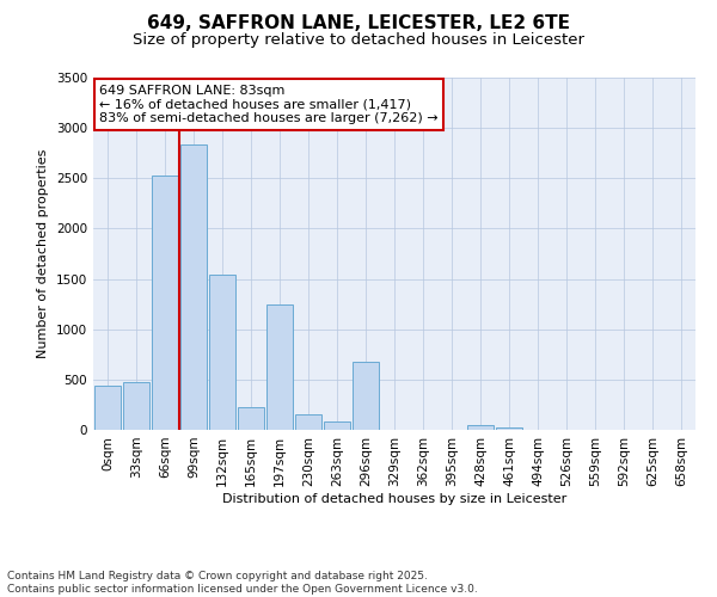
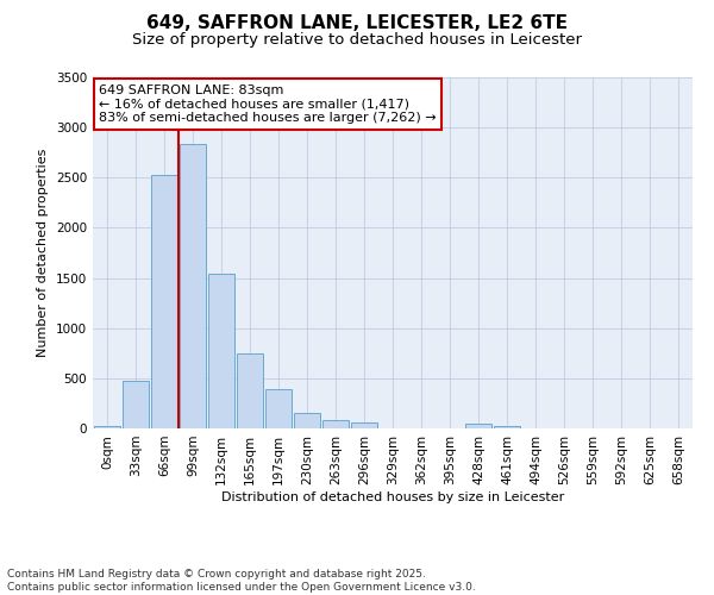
0sqm: 440 -> 20
165sqm: 220 -> 750
197sqm: 1240 -> 390
296sqm: 680 -> 60
